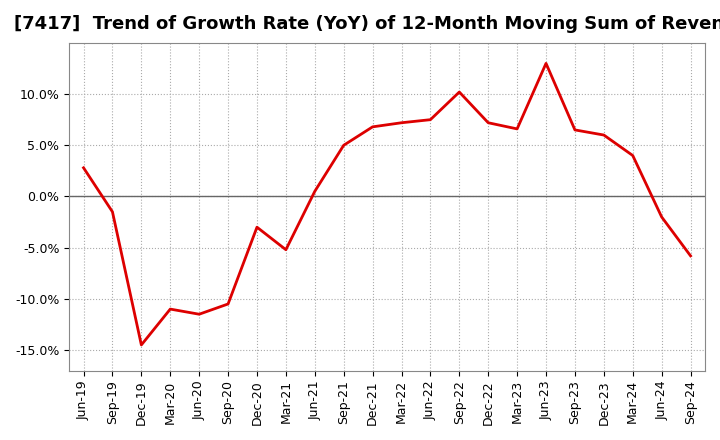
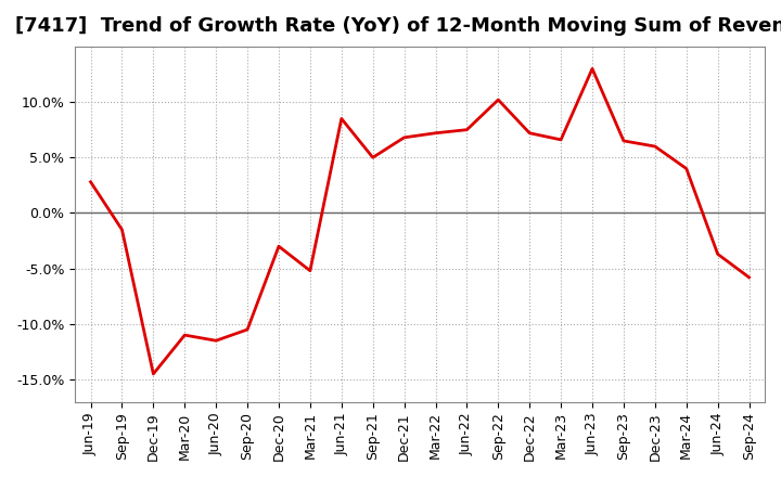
Jun-21: 0.5% -> 8.5%
Jun-24: -2.0% -> -3.7%
